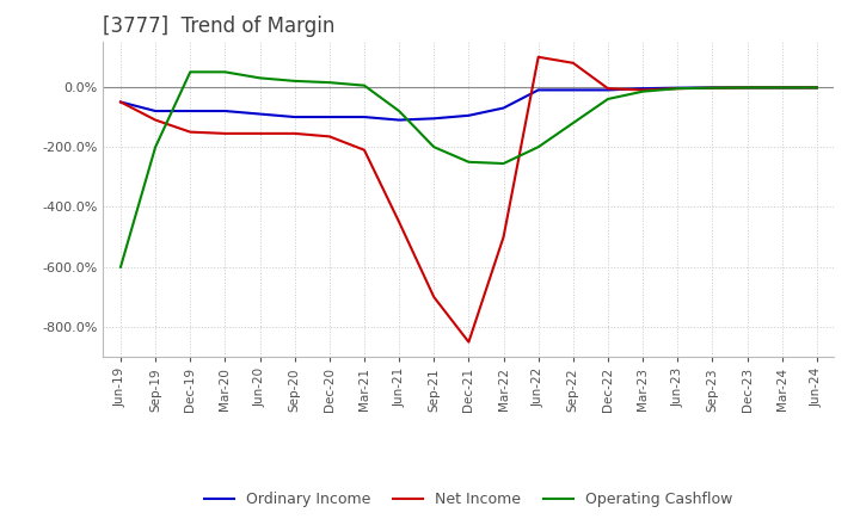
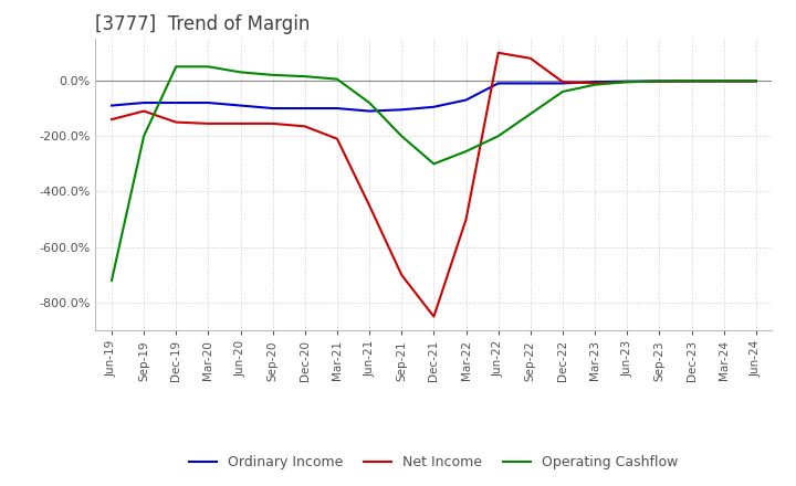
Ordinary Income/Jun-19: -50% -> -90%
Net Income/Jun-19: -50% -> -140%
Operating Cashflow/Jun-19: -600% -> -720%
Operating Cashflow/Dec-21: -250% -> -300%
